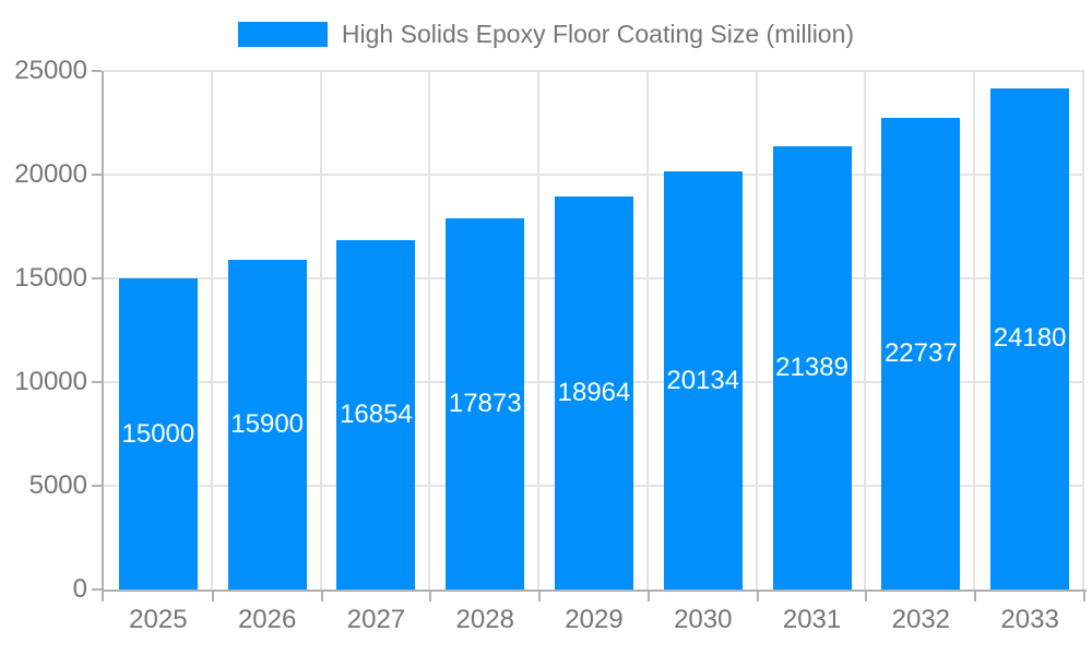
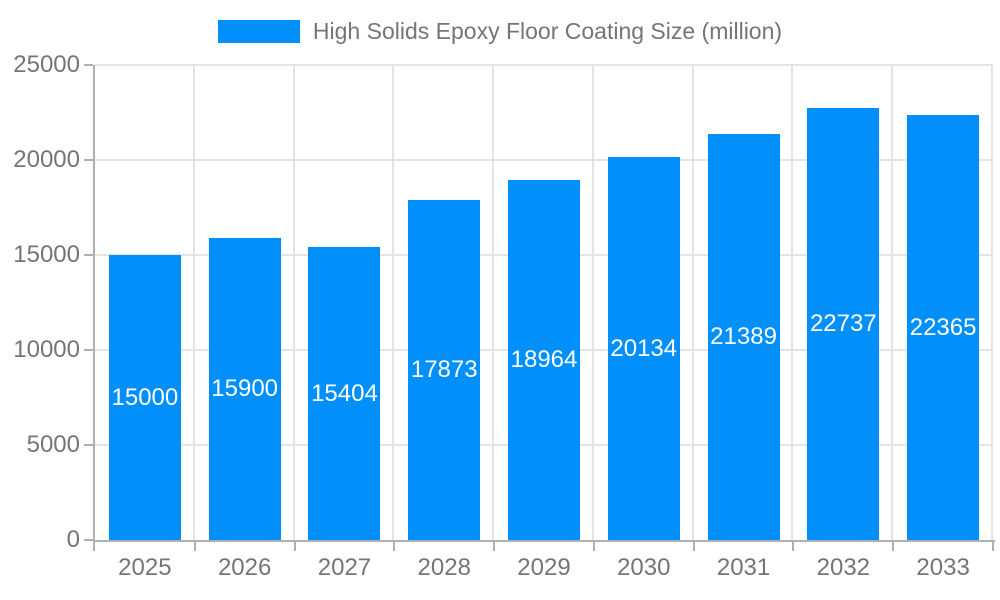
2027: 16854 -> 15404
2033: 24180 -> 22365
